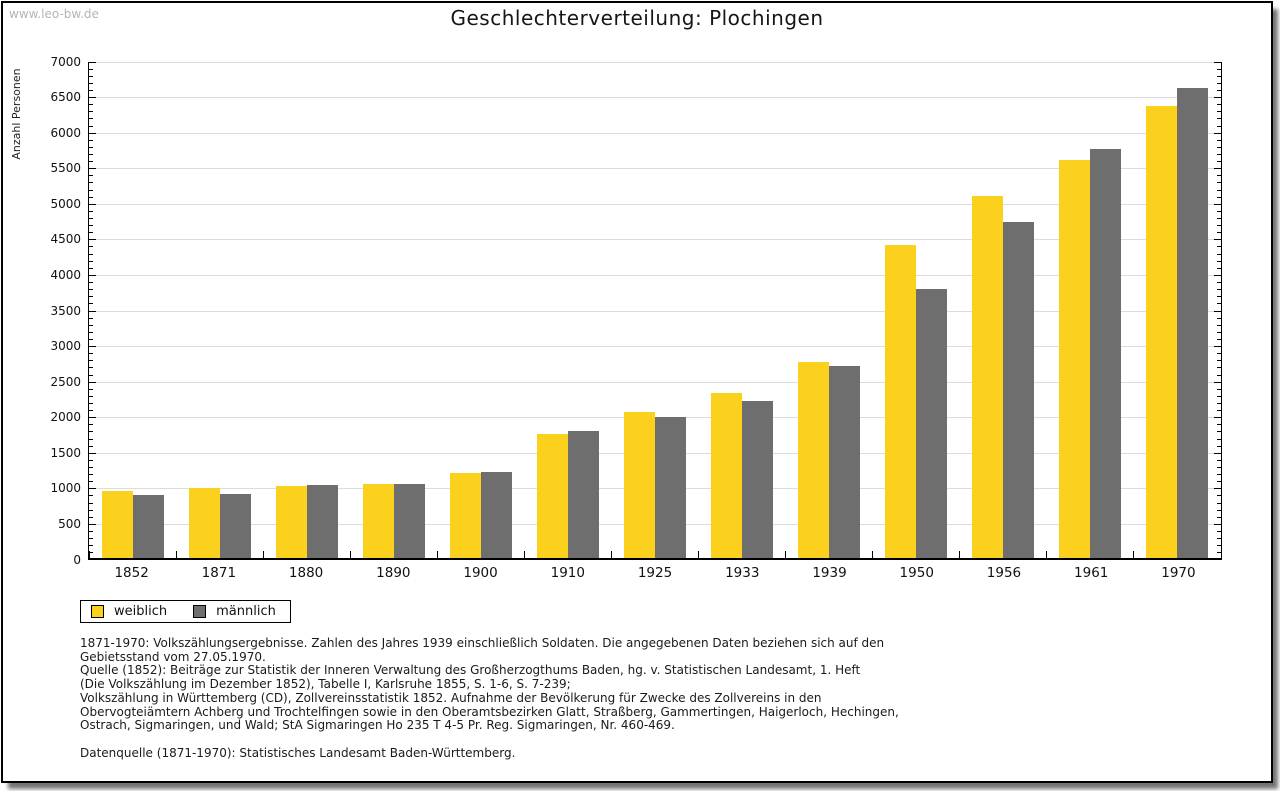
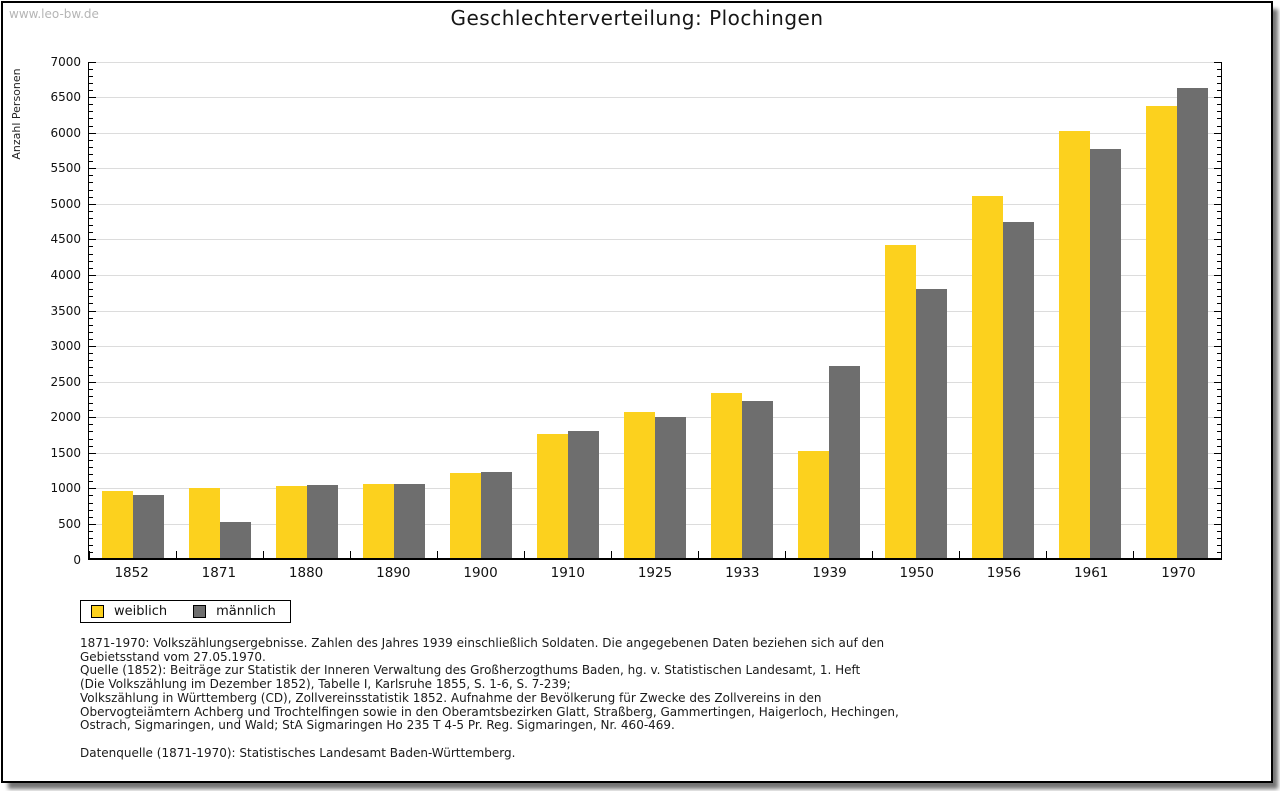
männlich/1871: 900 -> 500
weiblich/1939: 2800 -> 1500
weiblich/1961: 5600 -> 6000
